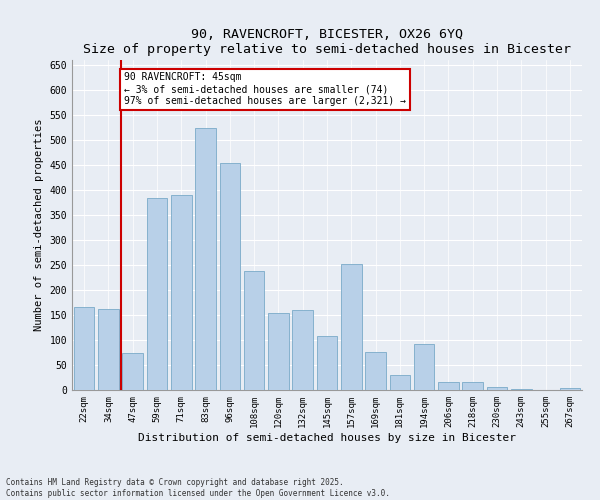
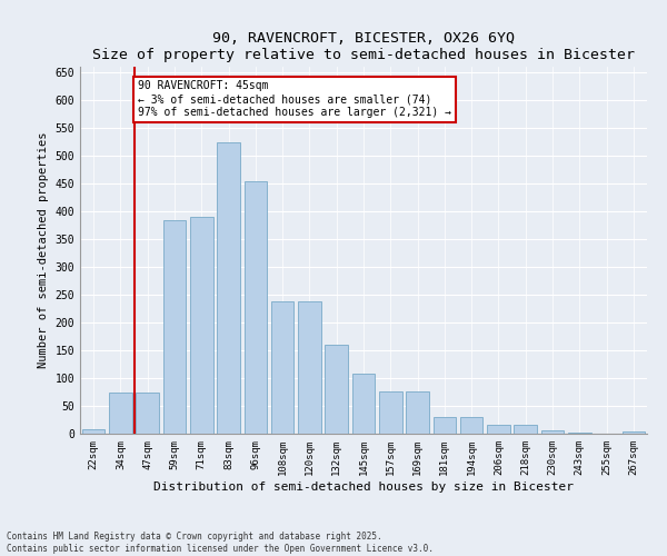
22sqm: 166 -> 8
34sqm: 162 -> 75
120sqm: 154 -> 238
157sqm: 252 -> 77
194sqm: 92 -> 30
